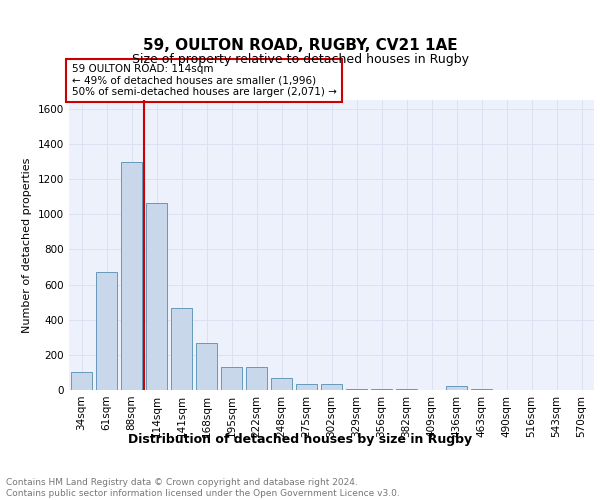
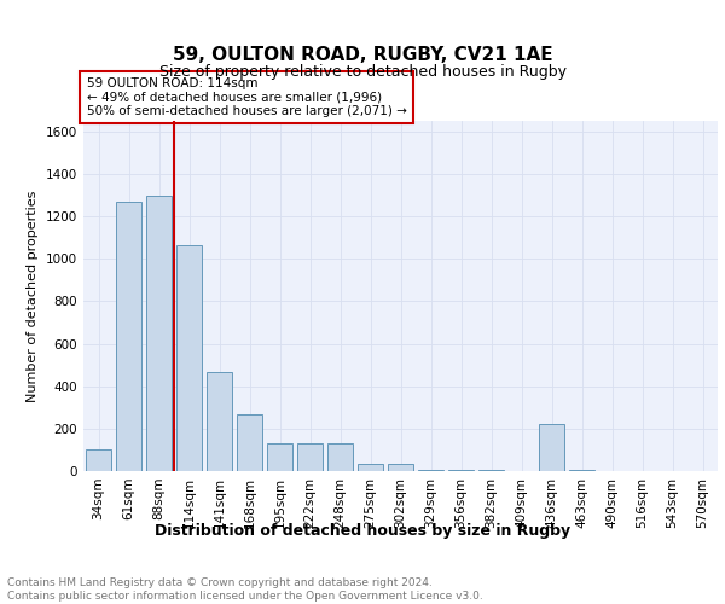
61sqm: 670 -> 1270
248sqm: 70 -> 130
436sqm: 20 -> 220
